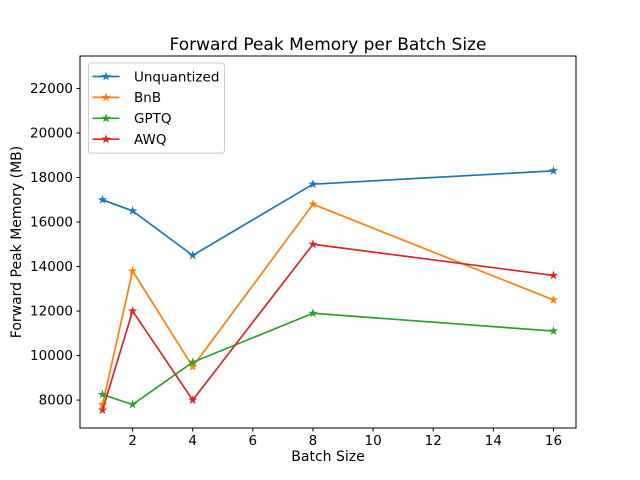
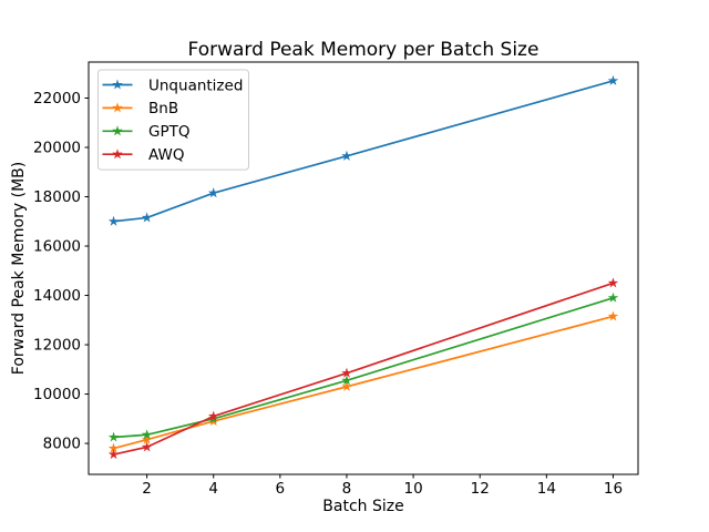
Unquantized/2: 16500 -> 17200
BnB/2: 13800 -> 8200
GPTQ/2: 7800 -> 8400
AWQ/2: 12000 -> 7800
Unquantized/4: 14500 -> 18200
BnB/4: 9500 -> 8900
GPTQ/4: 9700 -> 9000
AWQ/4: 8000 -> 9100
Unquantized/8: 17700 -> 19600
BnB/8: 16800 -> 10300
GPTQ/8: 11900 -> 10600
AWQ/8: 15000 -> 10800
Unquantized/16: 18300 -> 22700
BnB/16: 12500 -> 13200
GPTQ/16: 11100 -> 13900
AWQ/16: 13600 -> 14500
